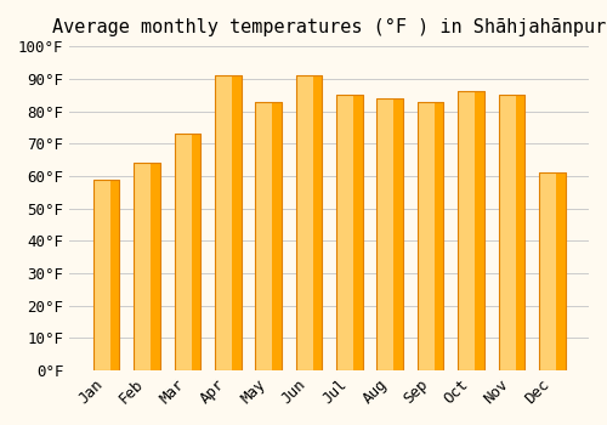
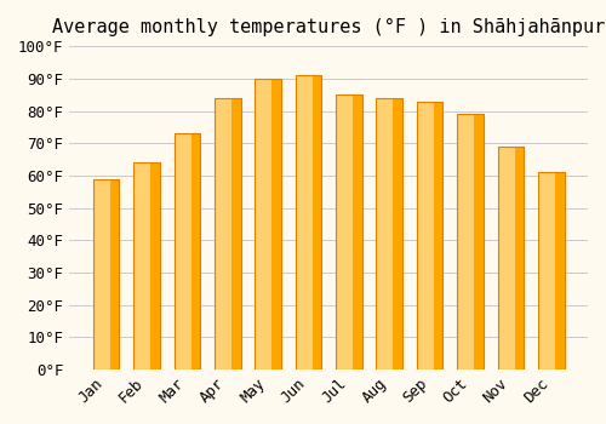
Apr: 91°F -> 84°F
May: 83°F -> 90°F
Oct: 86°F -> 79°F
Nov: 85°F -> 69°F
